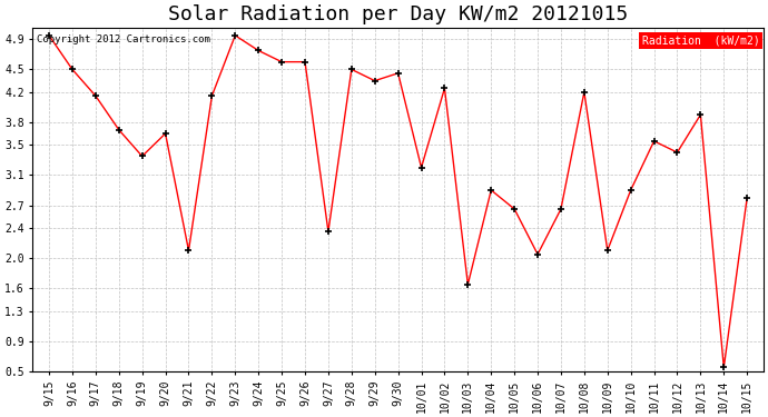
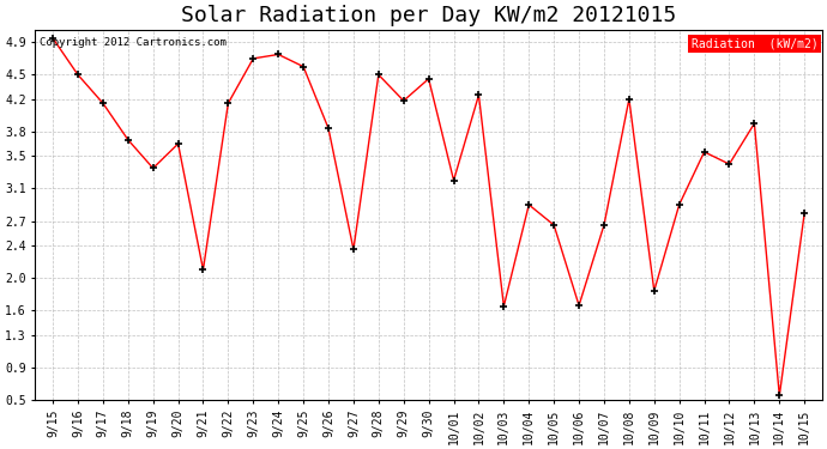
9/23: 4.95 -> 4.70
9/26: 4.60 -> 3.84
9/29: 4.35 -> 4.18
10/06: 2.05 -> 1.66
10/09: 2.10 -> 1.84
